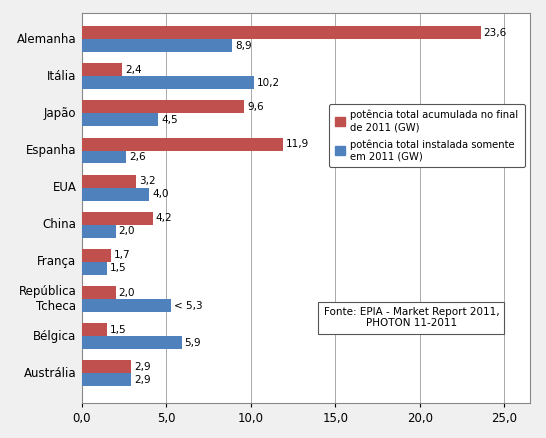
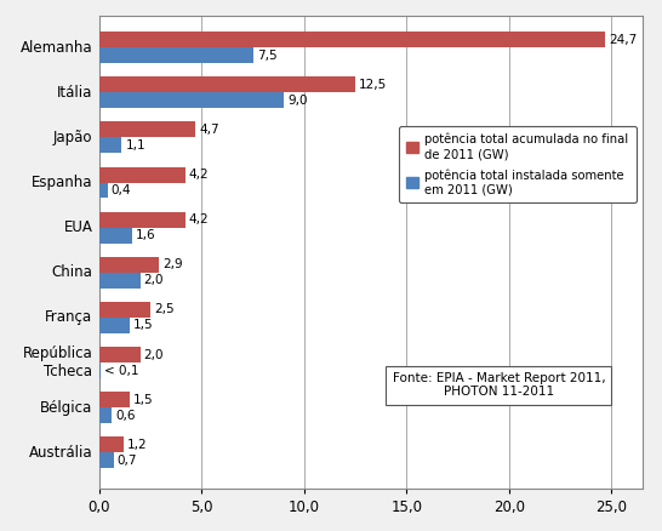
potência total acumulada no final de 2011 (GW)/Alemanha: 23,6 -> 24,7
potência total instalada somente em 2011 (GW)/Alemanha: 8,9 -> 7,5
potência total acumulada no final de 2011 (GW)/Itália: 2,4 -> 12,5
potência total instalada somente em 2011 (GW)/Itália: 10,2 -> 9,0
potência total acumulada no final de 2011 (GW)/Japão: 9,6 -> 4,7
potência total instalada somente em 2011 (GW)/Japão: 4,5 -> 1,1
potência total acumulada no final de 2011 (GW)/Espanha: 11,9 -> 4,2
potência total instalada somente em 2011 (GW)/Espanha: 2,6 -> 0,4
potência total acumulada no final de 2011 (GW)/EUA: 3,2 -> 4,2
potência total instalada somente em 2011 (GW)/EUA: 4,0 -> 1,6
potência total acumulada no final de 2011 (GW)/China: 4,2 -> 2,9
potência total acumulada no final de 2011 (GW)/França: 1,7 -> 2,5
potência total instalada somente em 2011 (GW)/República Tcheca: 5,3 -> 0,1
potência total instalada somente em 2011 (GW)/Bélgica: 5,9 -> 0,6
potência total acumulada no final de 2011 (GW)/Austrália: 2,9 -> 1,2
potência total instalada somente em 2011 (GW)/Austrália: 2,9 -> 0,7
